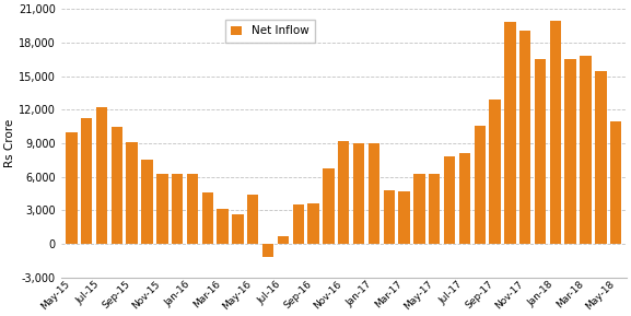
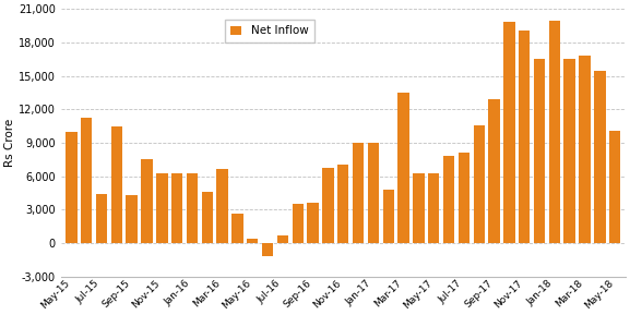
Jul-15: 12,200 -> 4,400
Sep-15: 9,100 -> 4,300
Mar-16: 3,100 -> 6,600
May-16: 4,400 -> 400
Nov-16: 9,200 -> 7,000
Mar-17: 4,700 -> 13,500
May-18: 10,900 -> 10,100
